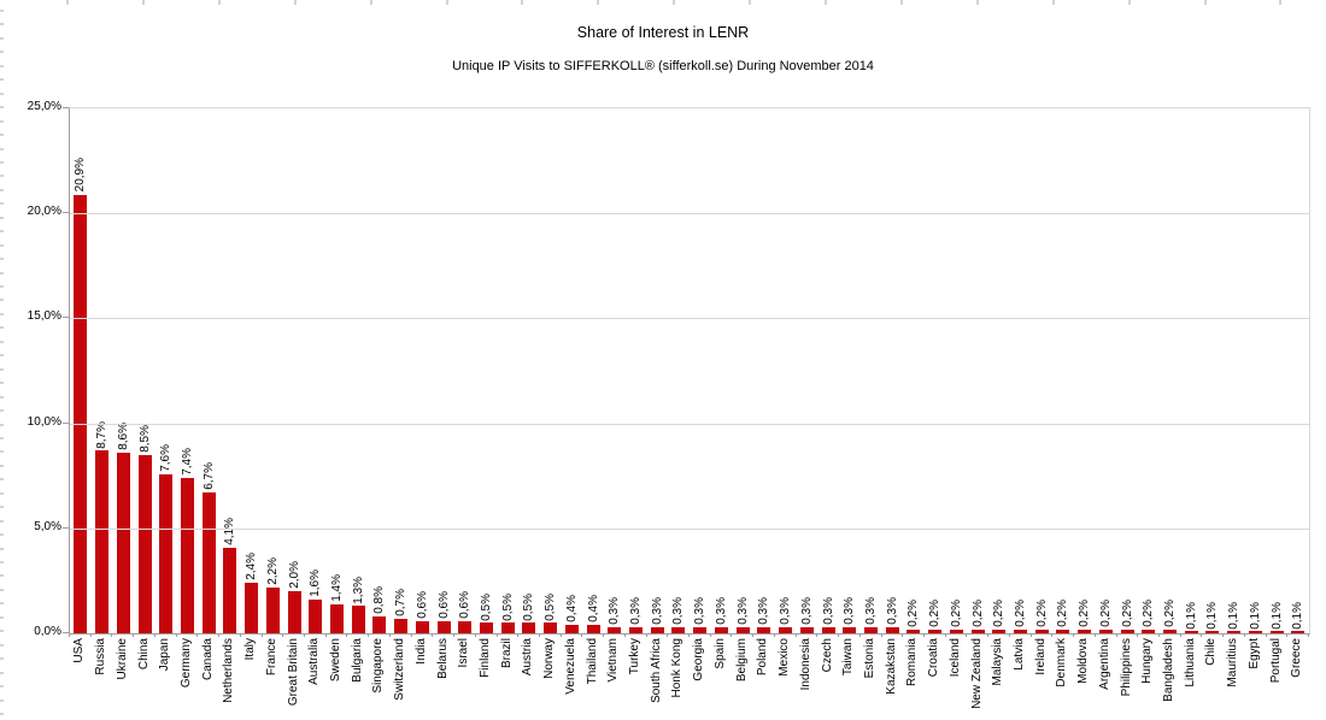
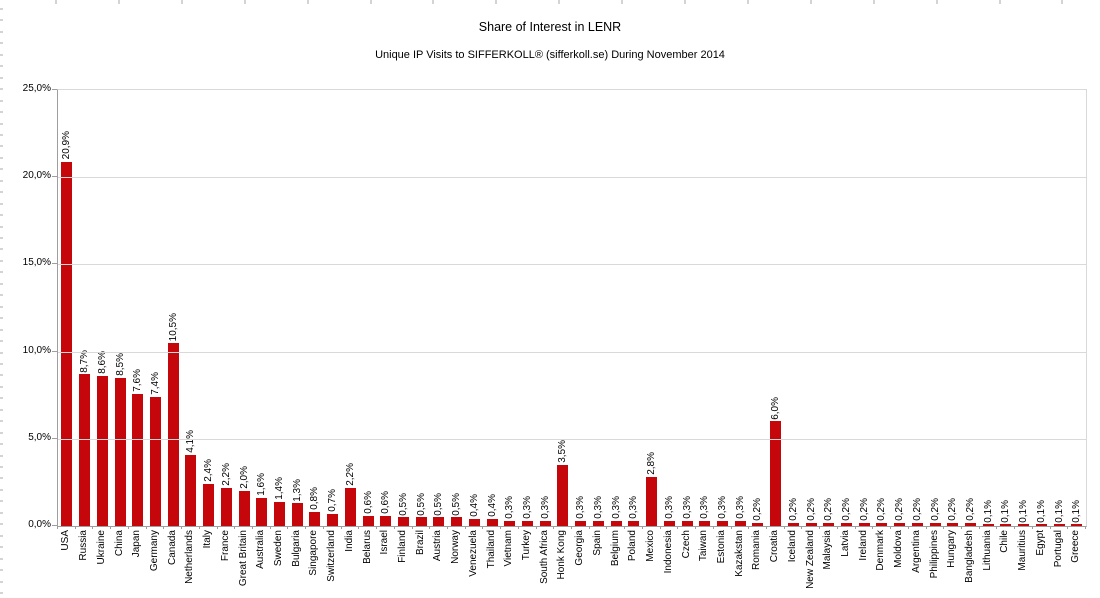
Canada: 6,7% -> 10,5%
India: 0,6% -> 2,2%
Honk Kong: 0,3% -> 3,5%
Mexico: 0,3% -> 2,8%
Croatia: 0,2% -> 6,0%
